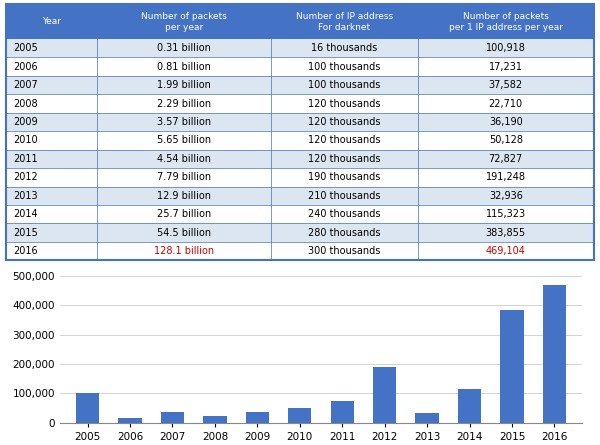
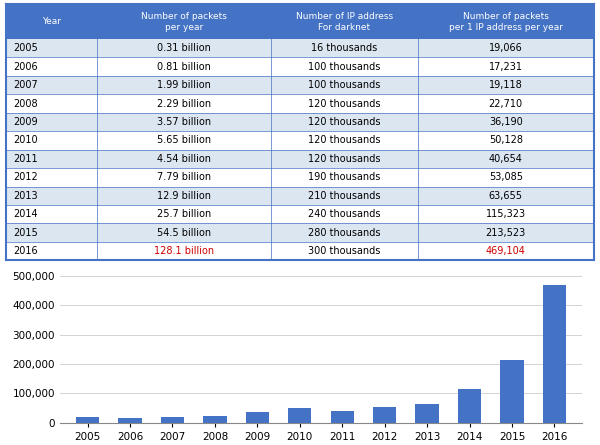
2005: 100,918 -> 19,066
2007: 37,582 -> 19,118
2011: 72,827 -> 40,654
2012: 191,248 -> 53,085
2013: 32,936 -> 63,655
2015: 383,855 -> 213,523
